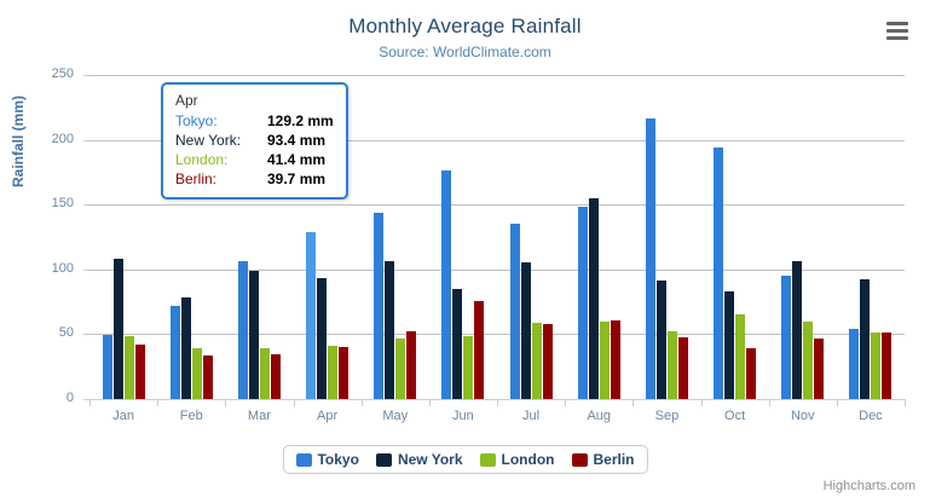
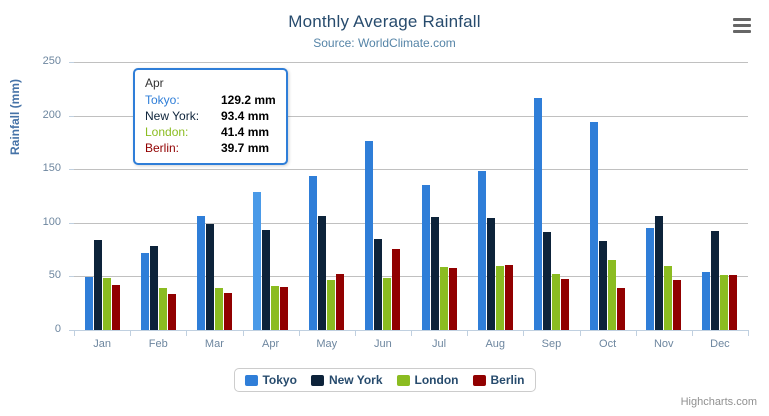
New York/Jan: 108 -> 84
New York/Aug: 155 -> 104
